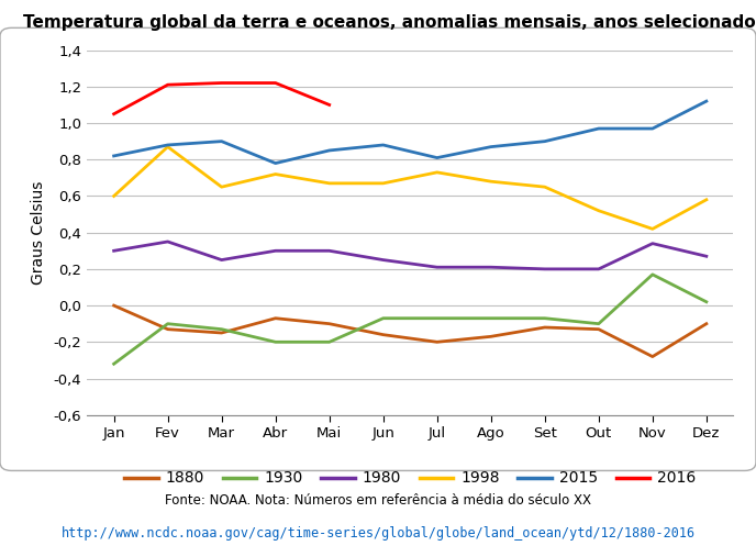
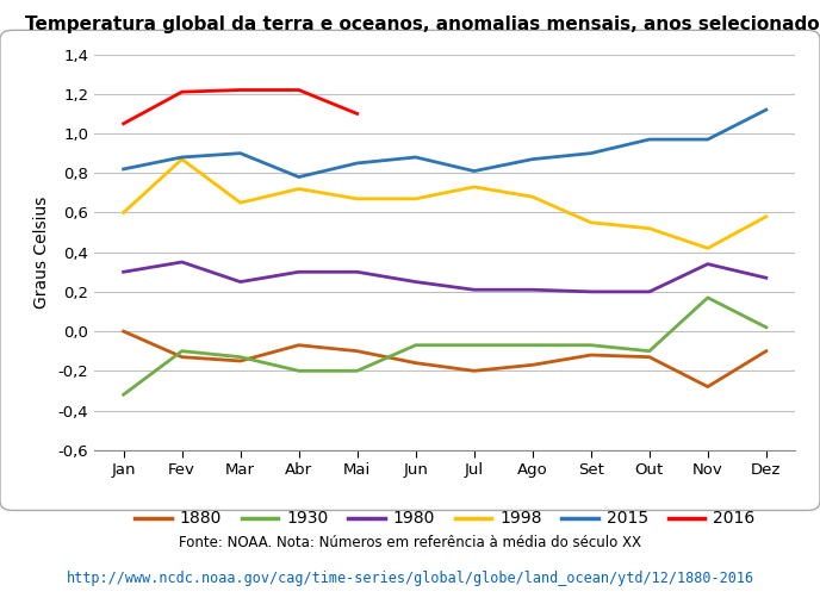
1998/Set: 0,65 -> 0,55
